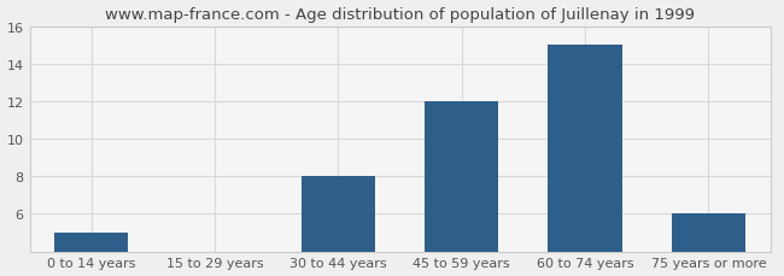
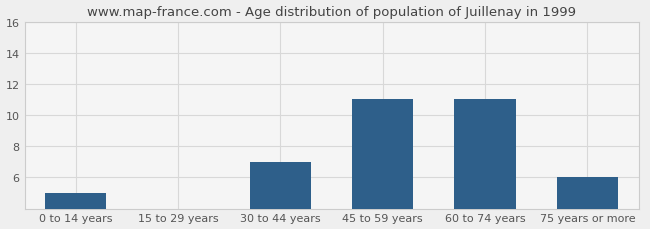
30 to 44 years: 8 -> 7
45 to 59 years: 12 -> 11
60 to 74 years: 15 -> 11
